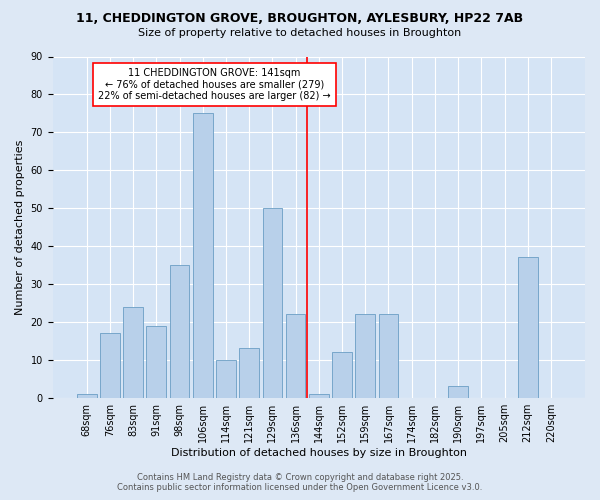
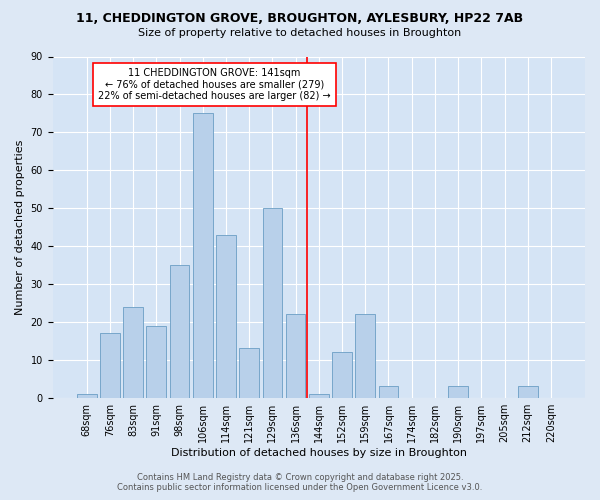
114sqm: 10 -> 43
167sqm: 22 -> 3
212sqm: 37 -> 3
